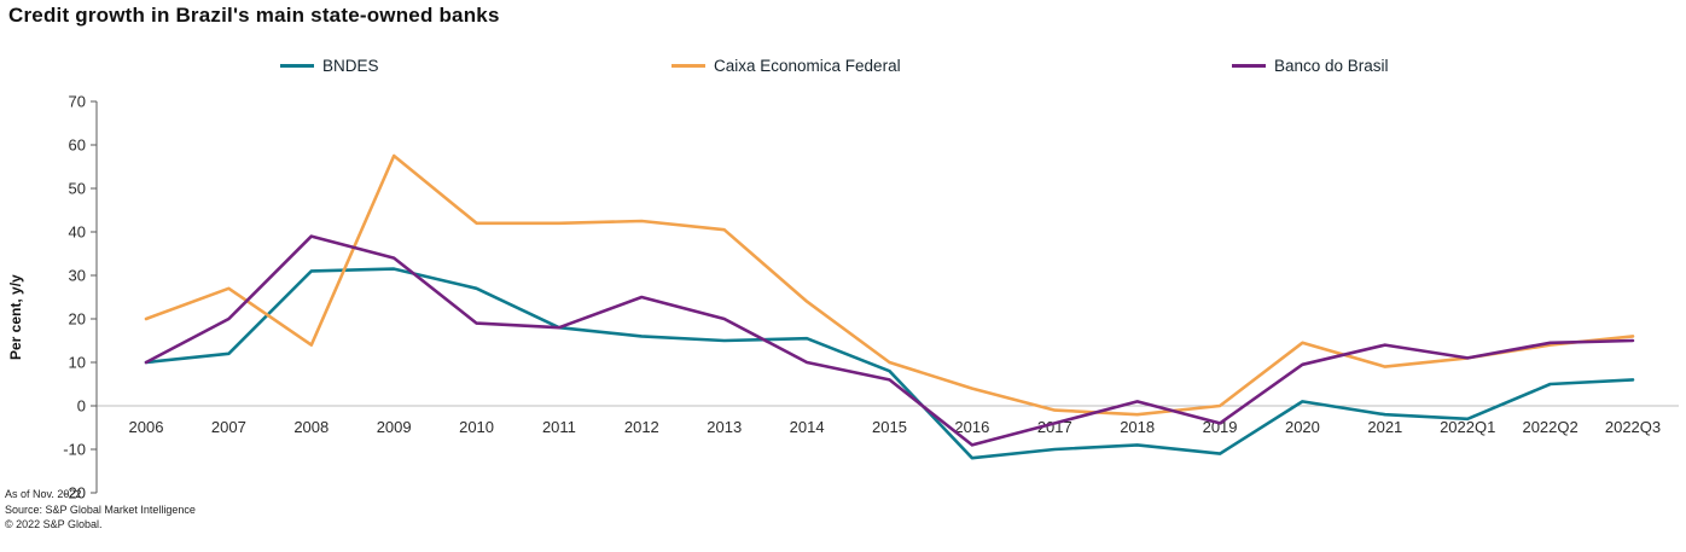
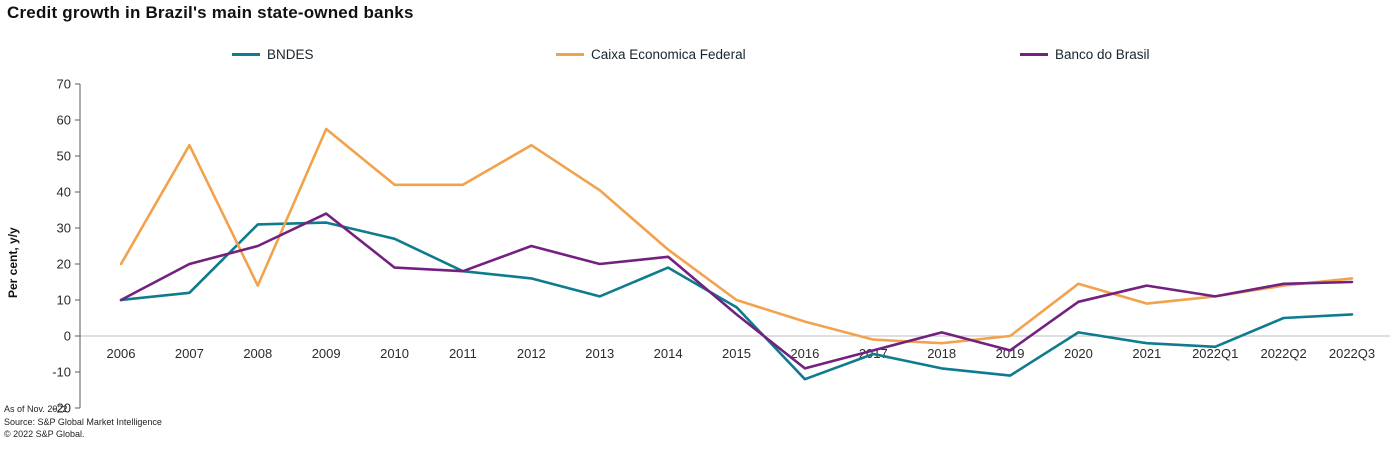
Caixa Economica Federal/2007: 27 -> 53
Banco do Brasil/2008: 39 -> 25
Caixa Economica Federal/2012: 42 -> 53
BNDES/2013: 15 -> 11
BNDES/2014: 16 -> 19
Banco do Brasil/2014: 10 -> 22
BNDES/2017: -10 -> -5
